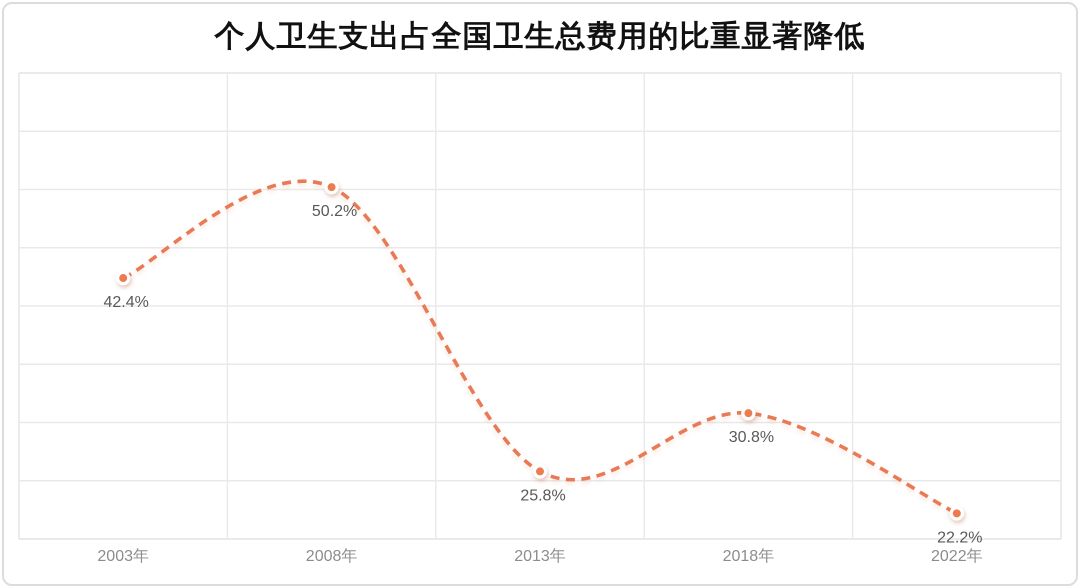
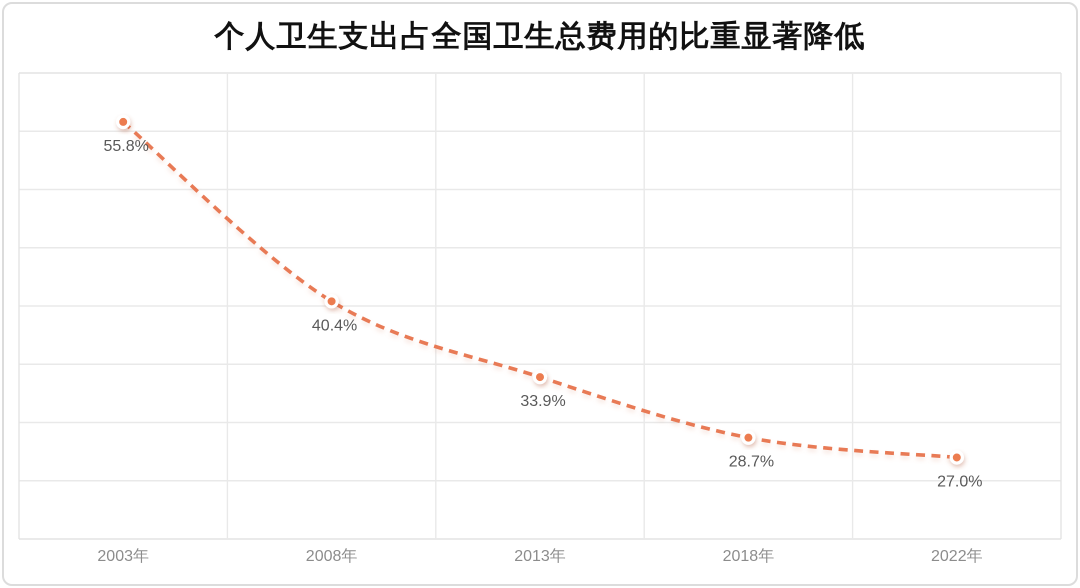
2003年: 42.4% -> 55.8%
2008年: 50.2% -> 40.4%
2013年: 25.8% -> 33.9%
2018年: 30.8% -> 28.7%
2022年: 22.2% -> 27.0%
